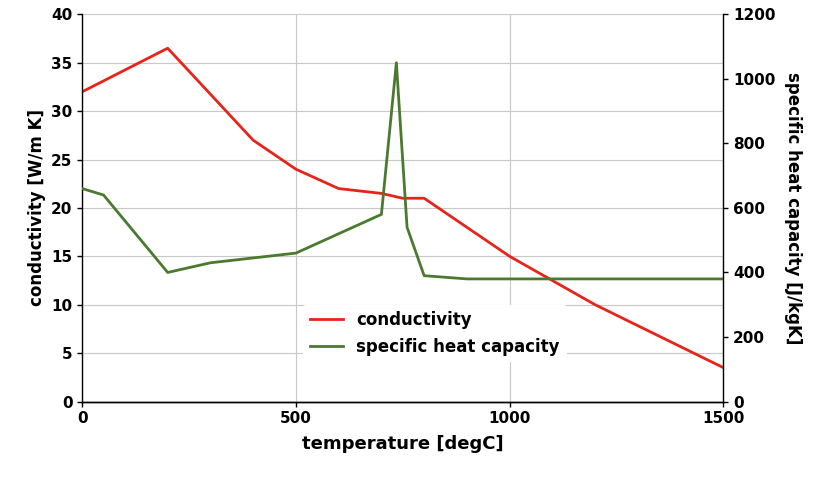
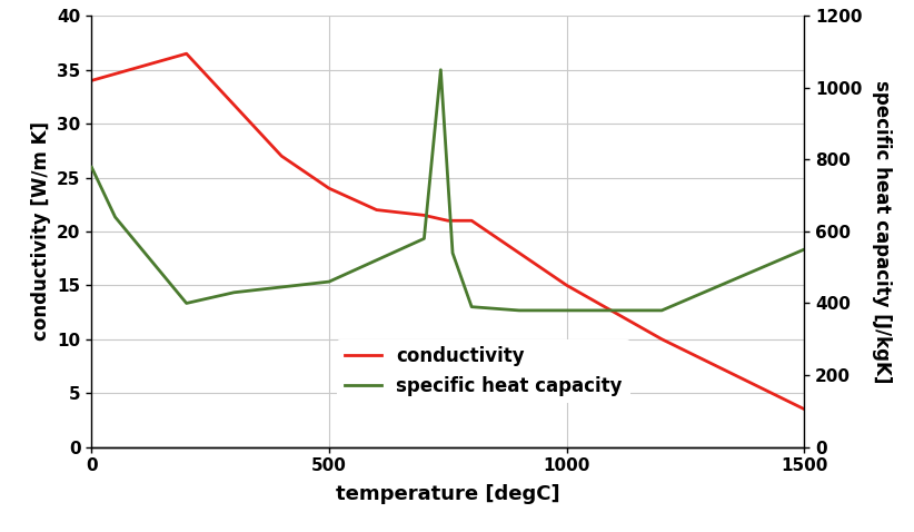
conductivity/0: 32.0 -> 34.0
specific heat capacity/0: 660 -> 780
specific heat capacity/1500: 380 -> 550
